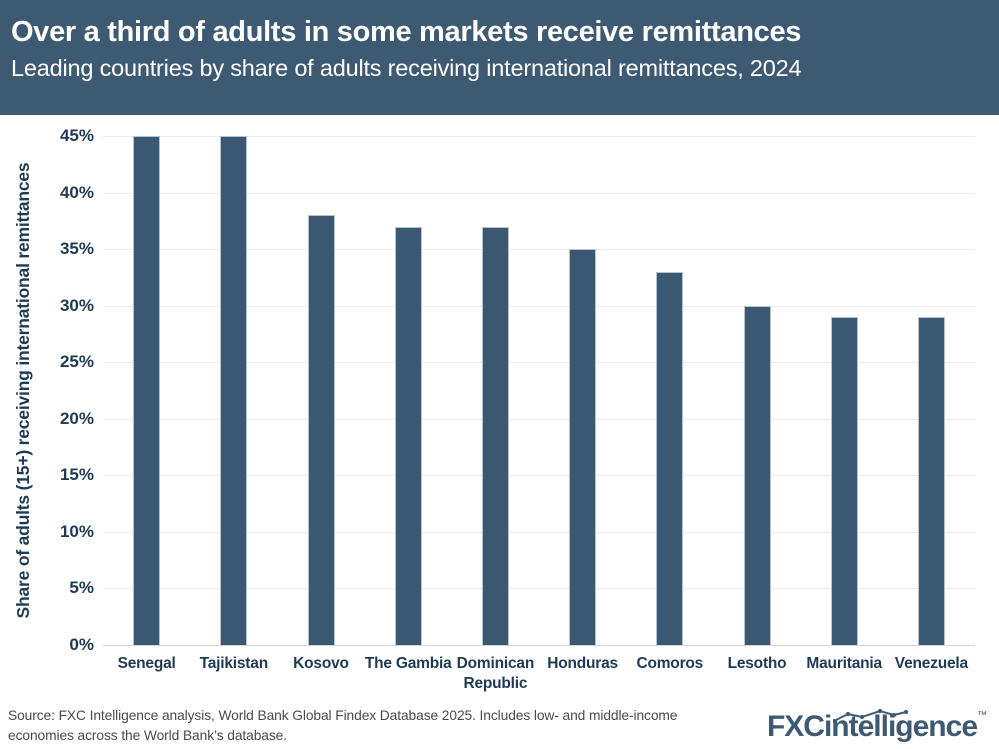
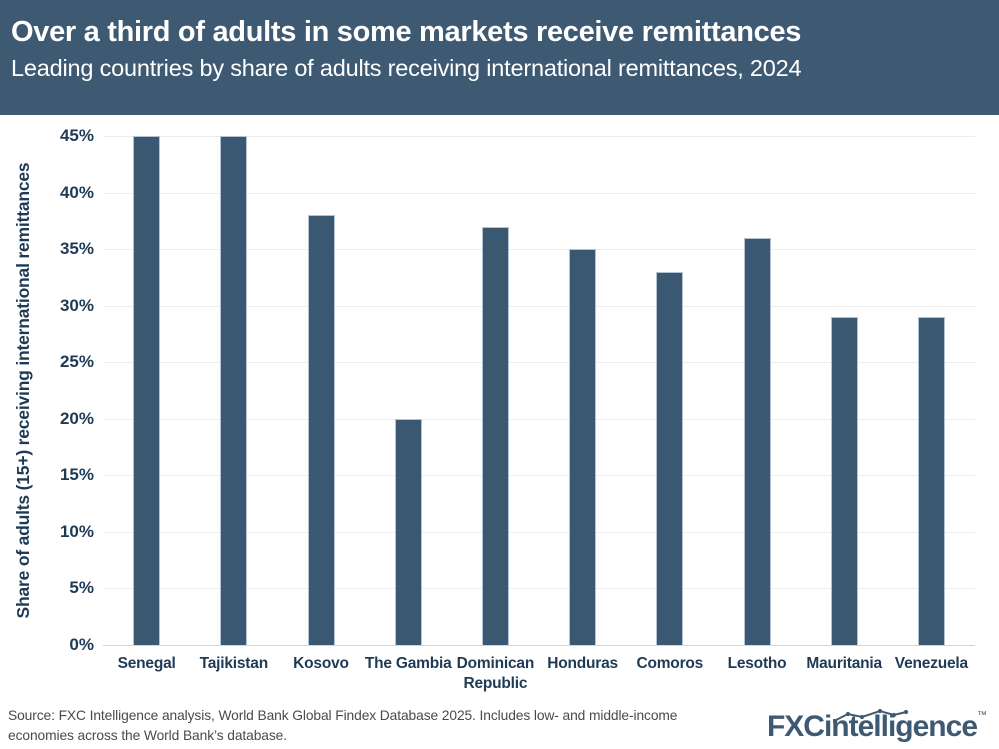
The Gambia: 37% -> 20%
Lesotho: 30% -> 36%
